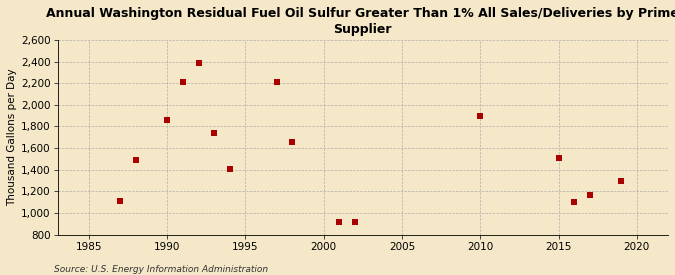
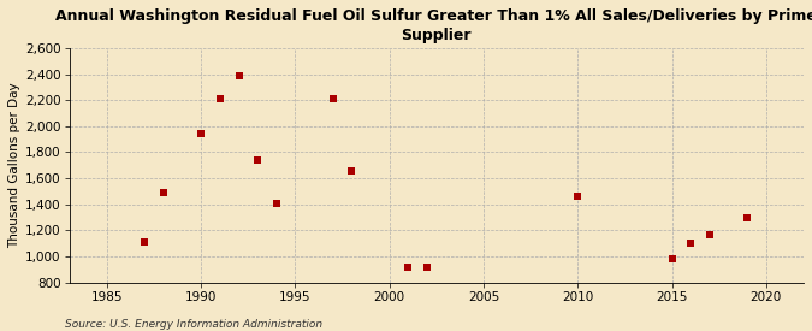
1990: 1,860 -> 1,940
2010: 1,900 -> 1,460
2015: 1,510 -> 980
